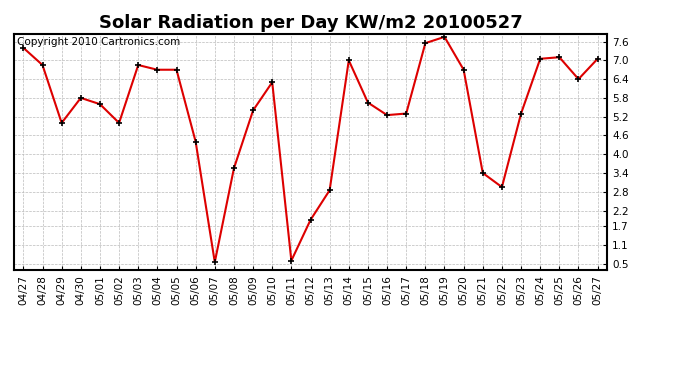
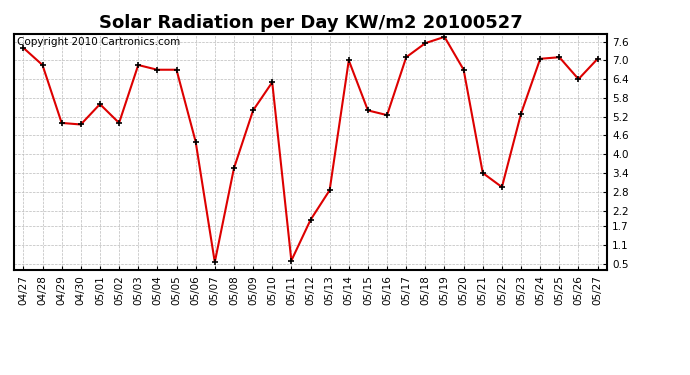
04/30: 5.80 -> 4.95
05/15: 5.65 -> 5.40
05/17: 5.30 -> 7.10
